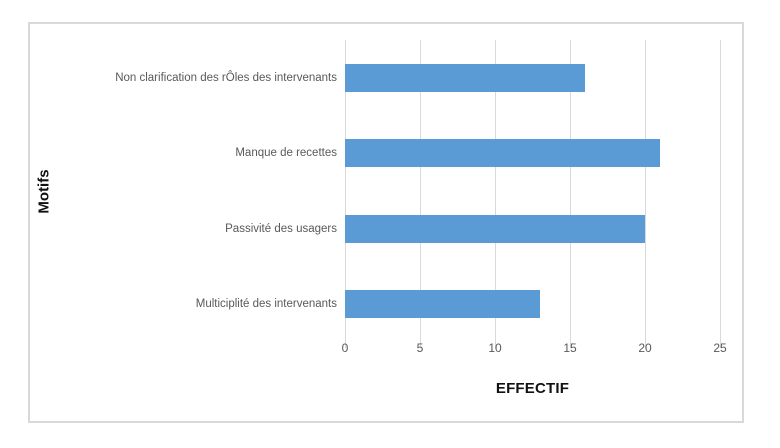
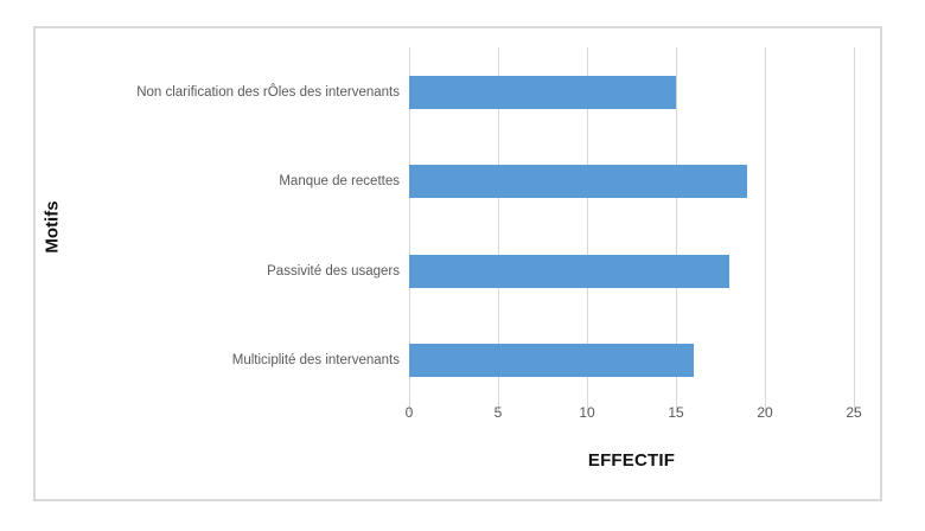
Non clarification des rÔles des intervenants: 16 -> 15
Manque de recettes: 21 -> 19
Passivité des usagers: 20 -> 18
Multiciplité des intervenants: 13 -> 16
